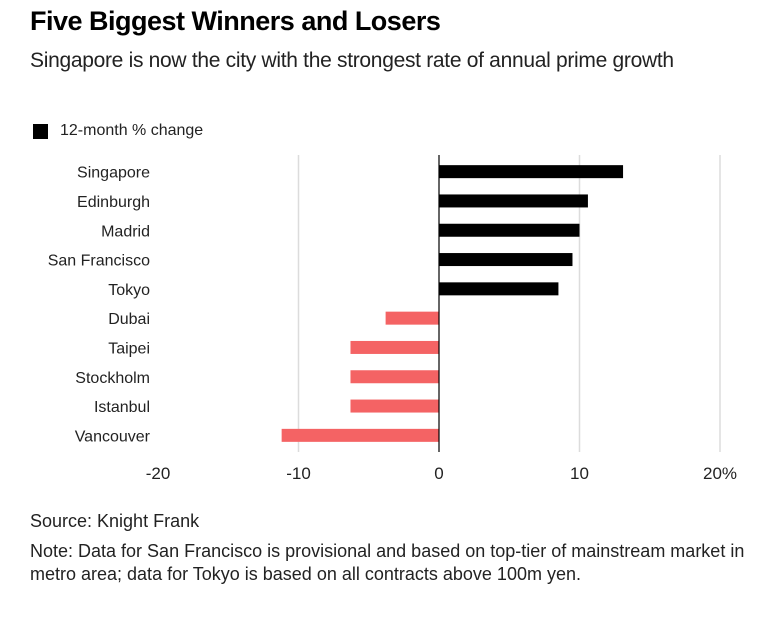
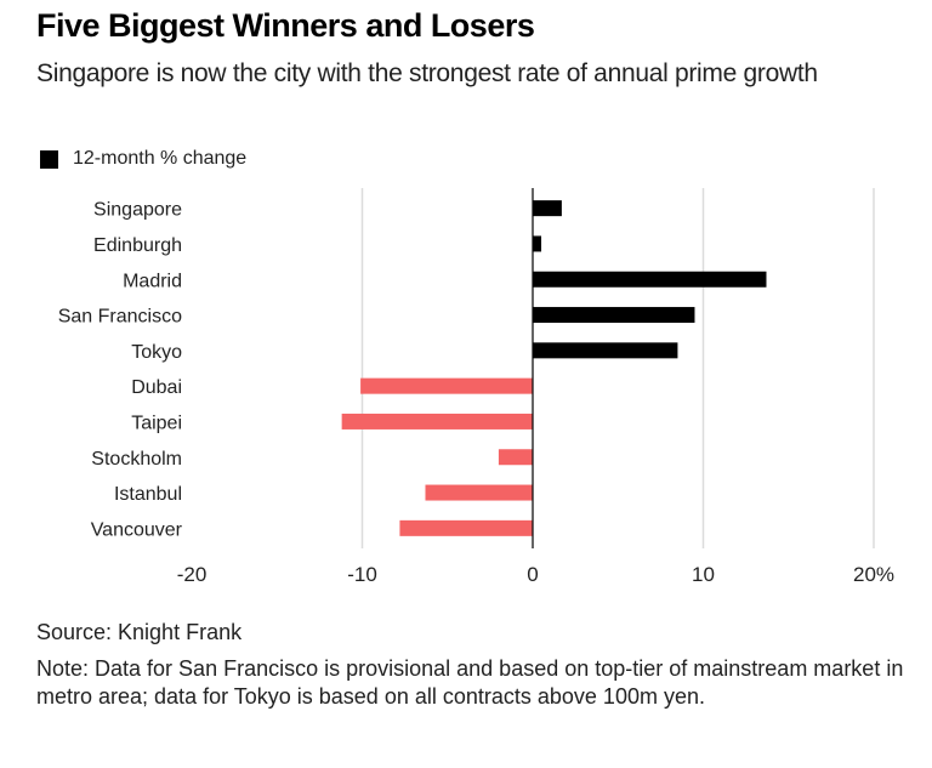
Singapore: 13.1% -> 1.7%
Edinburgh: 10.6% -> 0.5%
Madrid: 10.0% -> 13.7%
Dubai: -3.8% -> -10.1%
Taipei: -6.3% -> -11.2%
Stockholm: -6.3% -> -2.0%
Vancouver: -11.2% -> -7.8%
